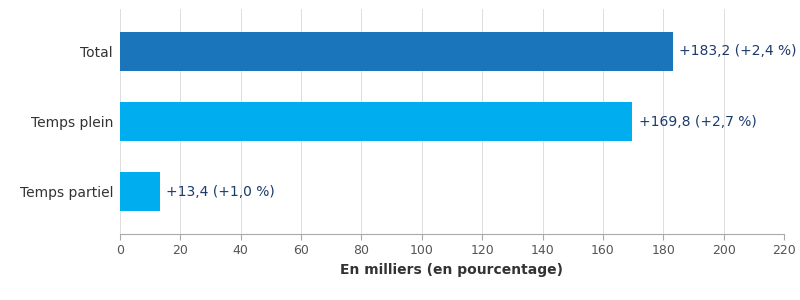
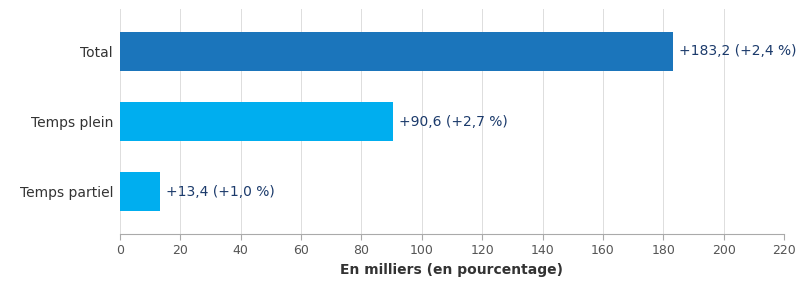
Temps plein: +169,8 -> +90,6
